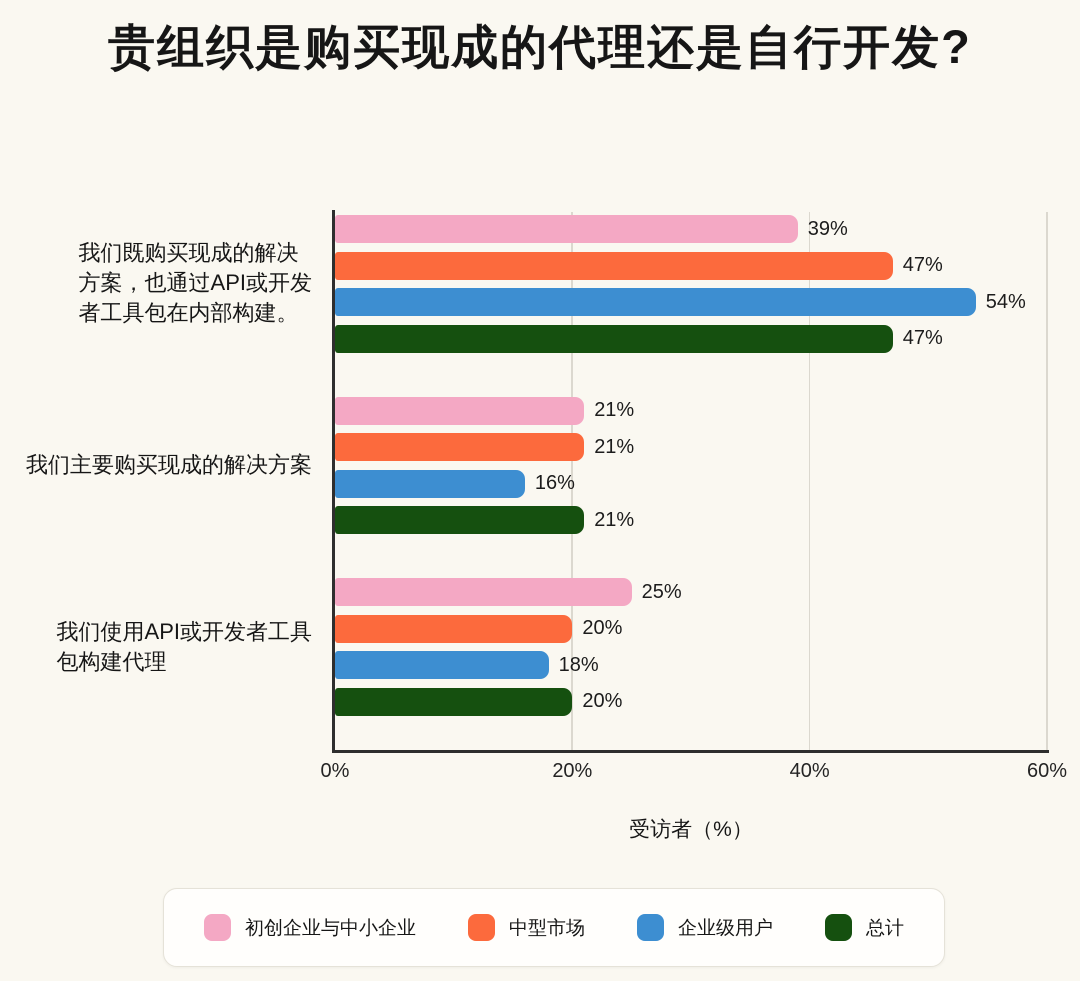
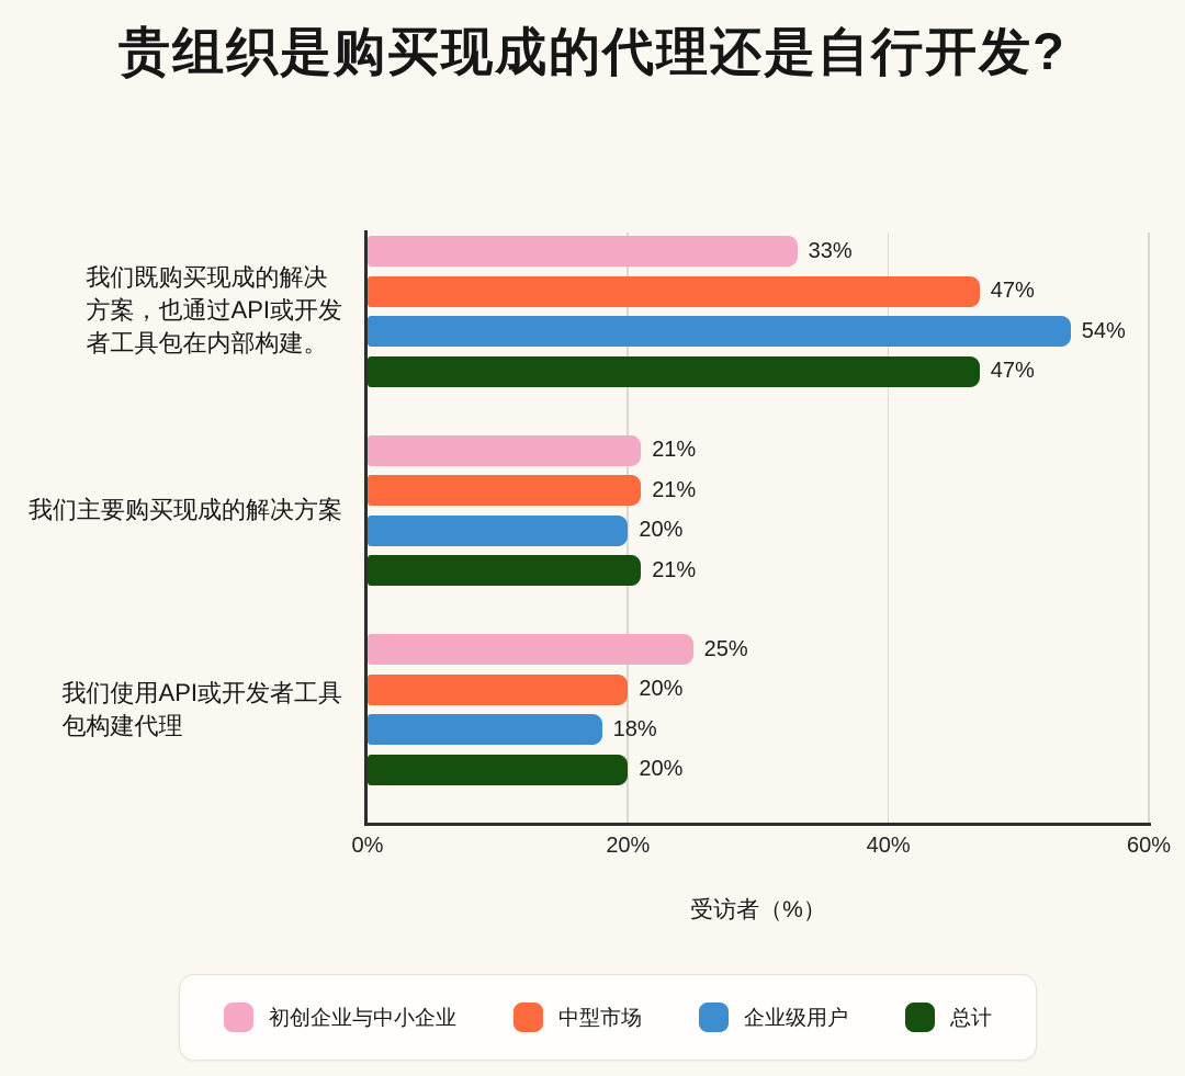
初创企业与中小企业/我们既购买现成的解决 方案，也通过API或开发 者工具包在内部构建。: 39% -> 33%
企业级用户/我们主要购买现成的解决方案: 16% -> 20%
